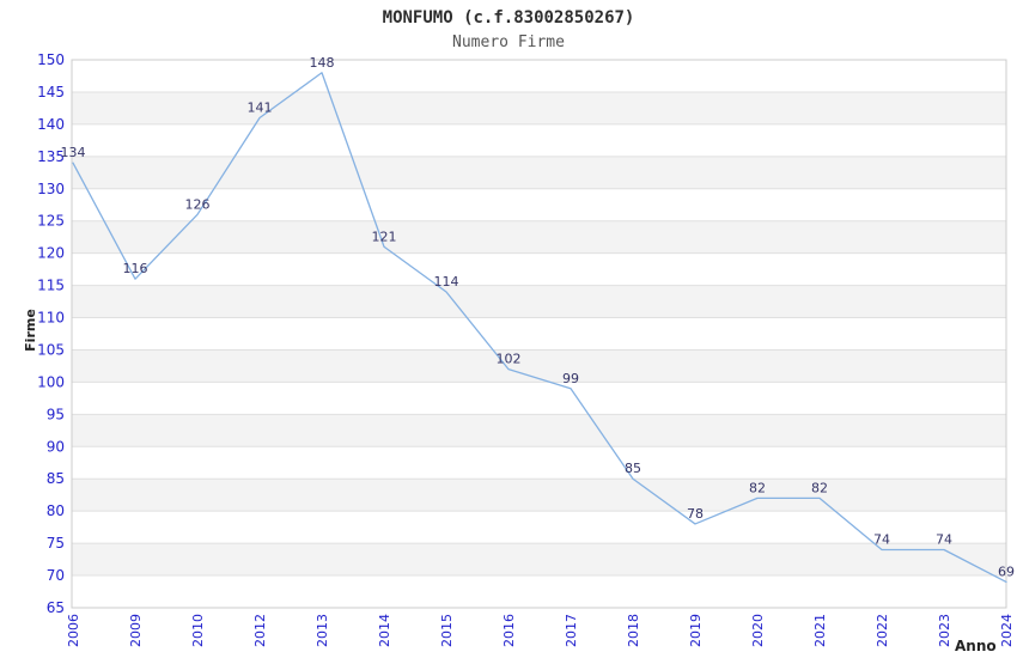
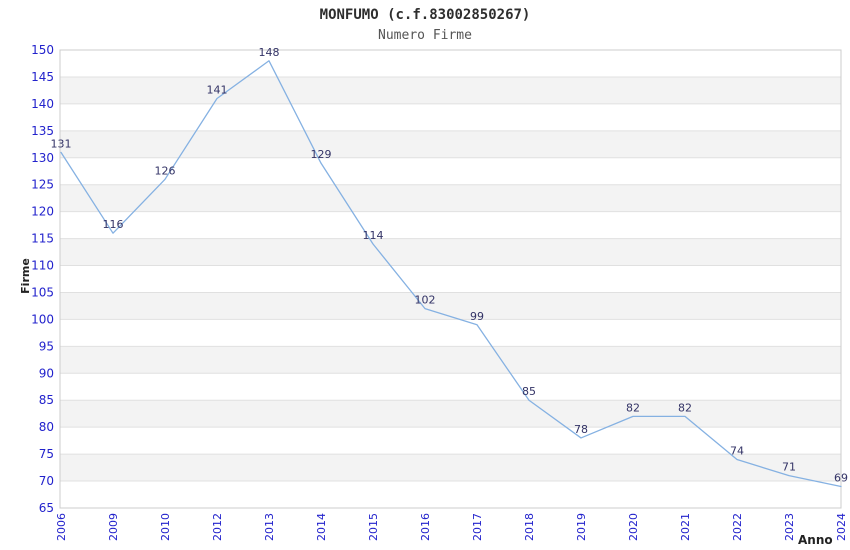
2006: 134 -> 131
2014: 121 -> 129
2023: 74 -> 71
